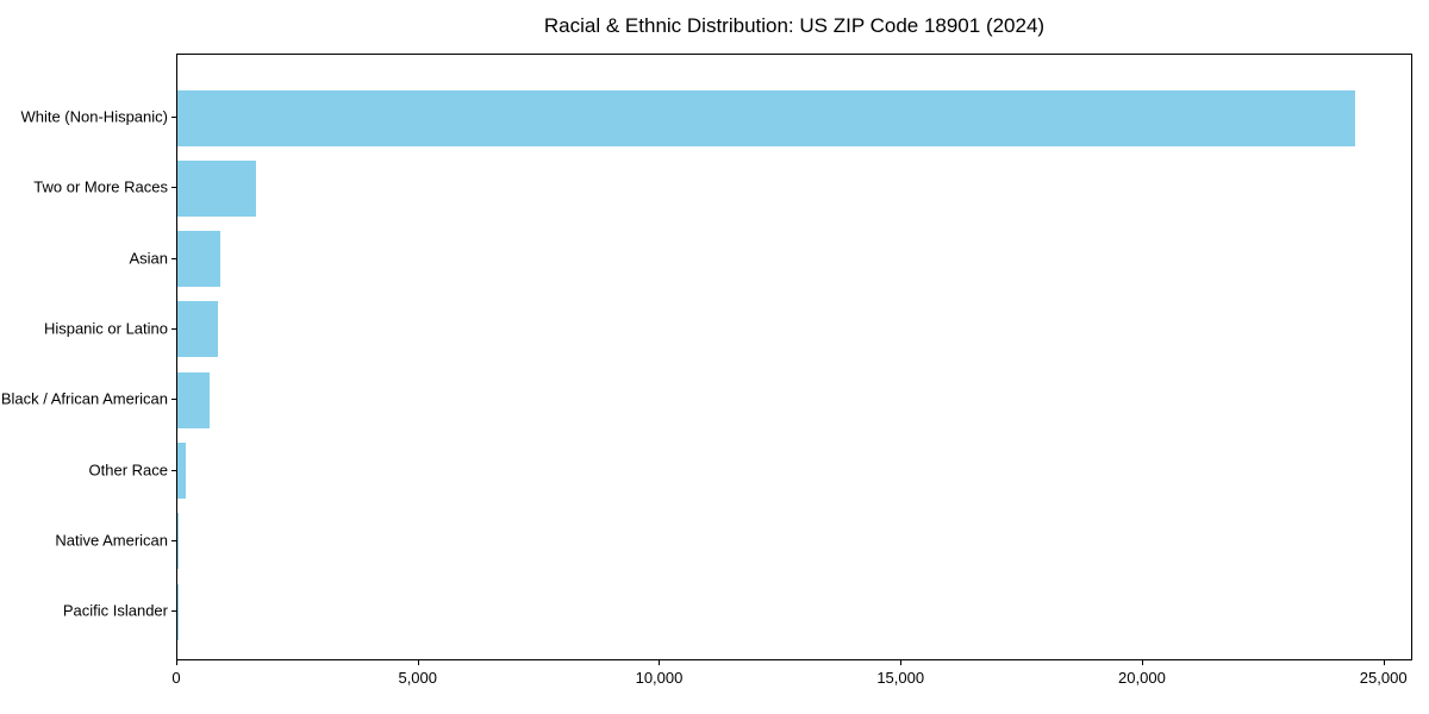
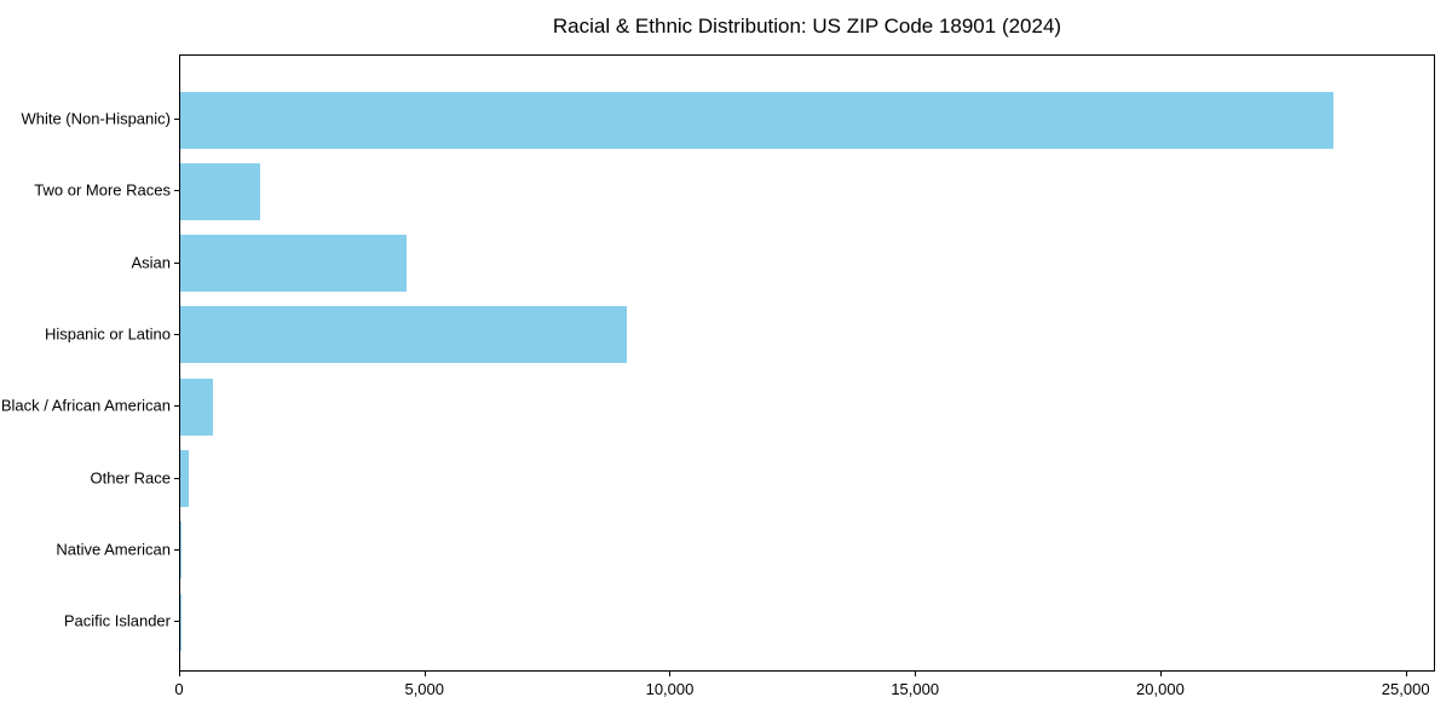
White (Non-Hispanic): 24400 -> 23500
Asian: 900 -> 4600
Hispanic or Latino: 800 -> 9100
